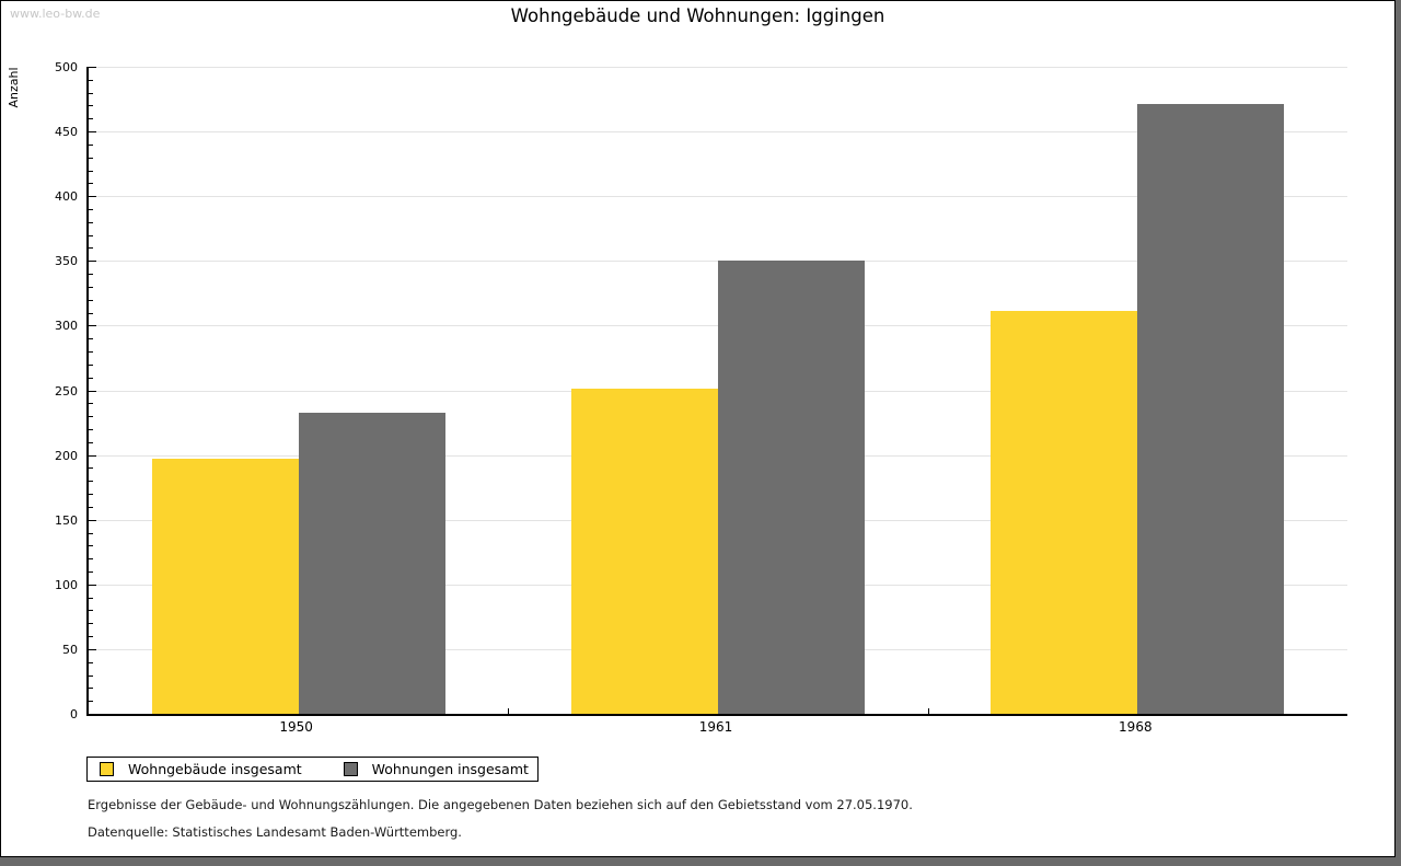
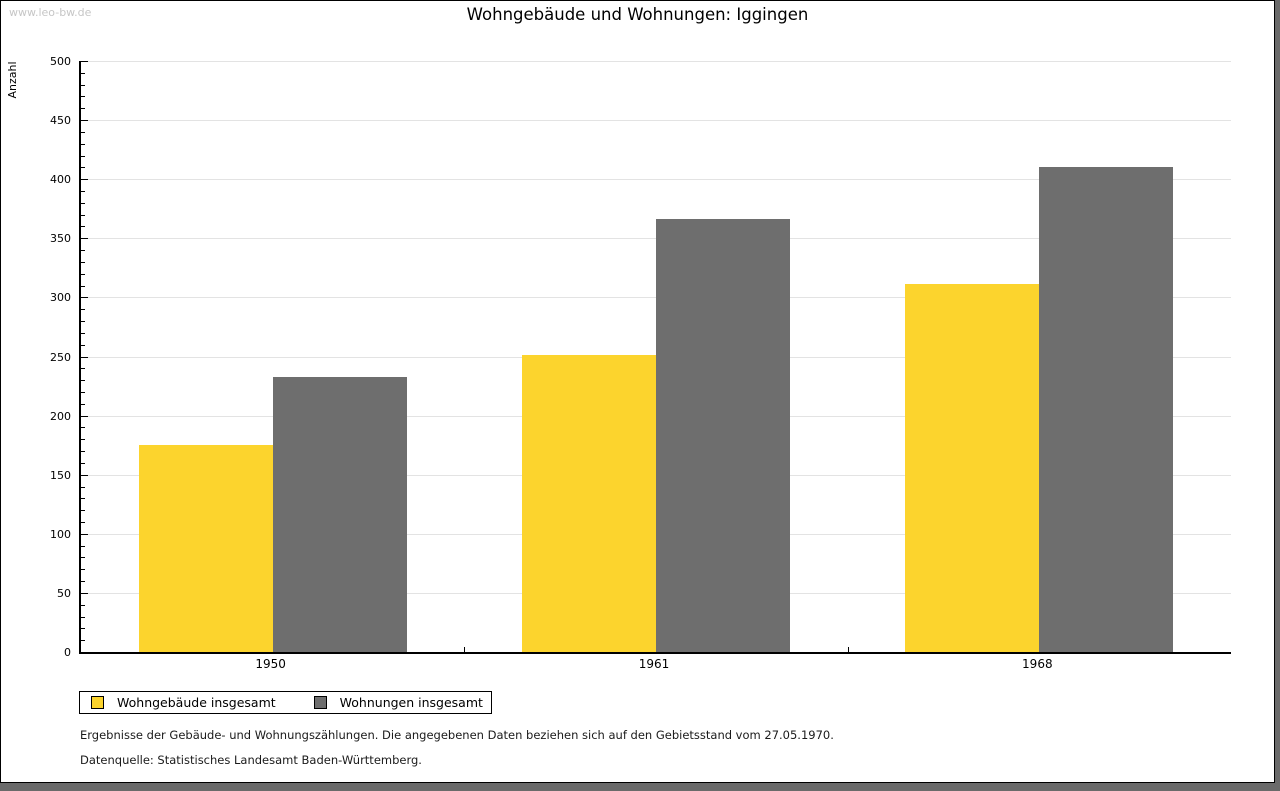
Wohngebäude insgesamt/1950: 197 -> 175
Wohnungen insgesamt/1961: 350 -> 366
Wohnungen insgesamt/1968: 471 -> 410
